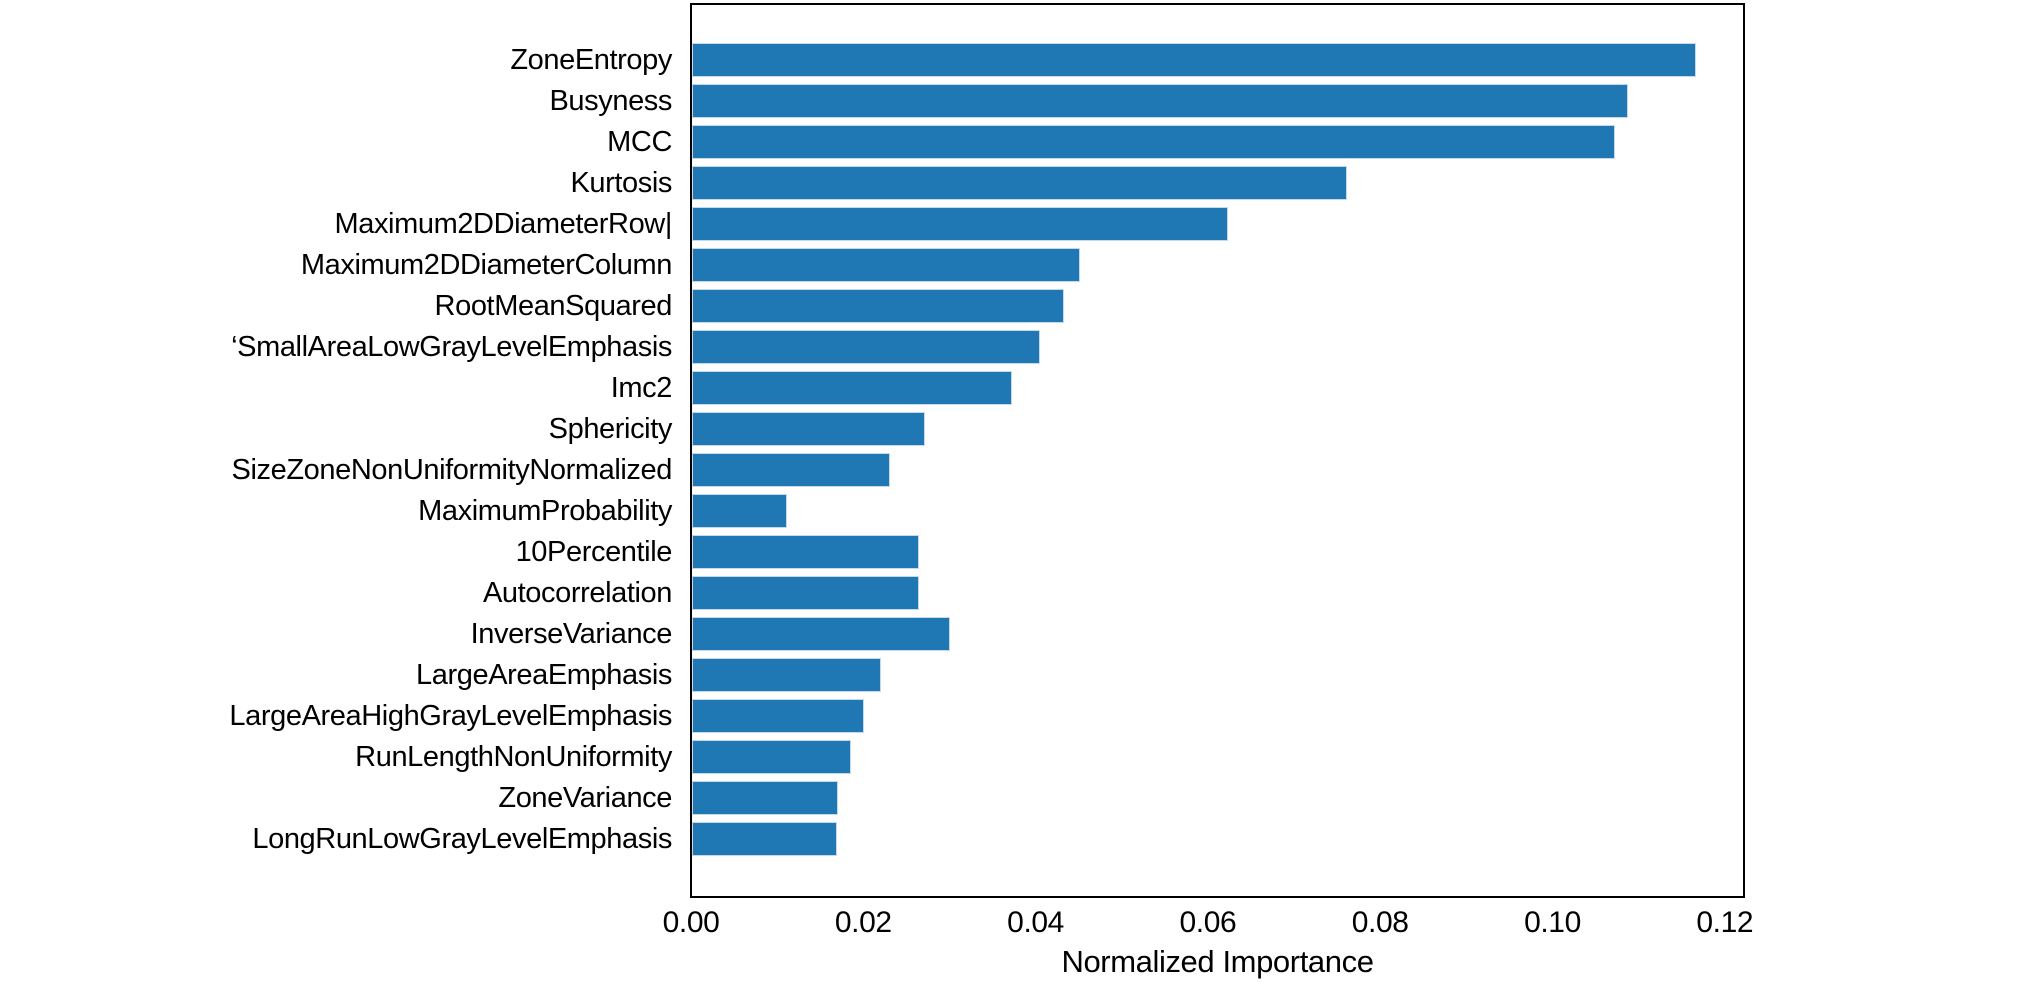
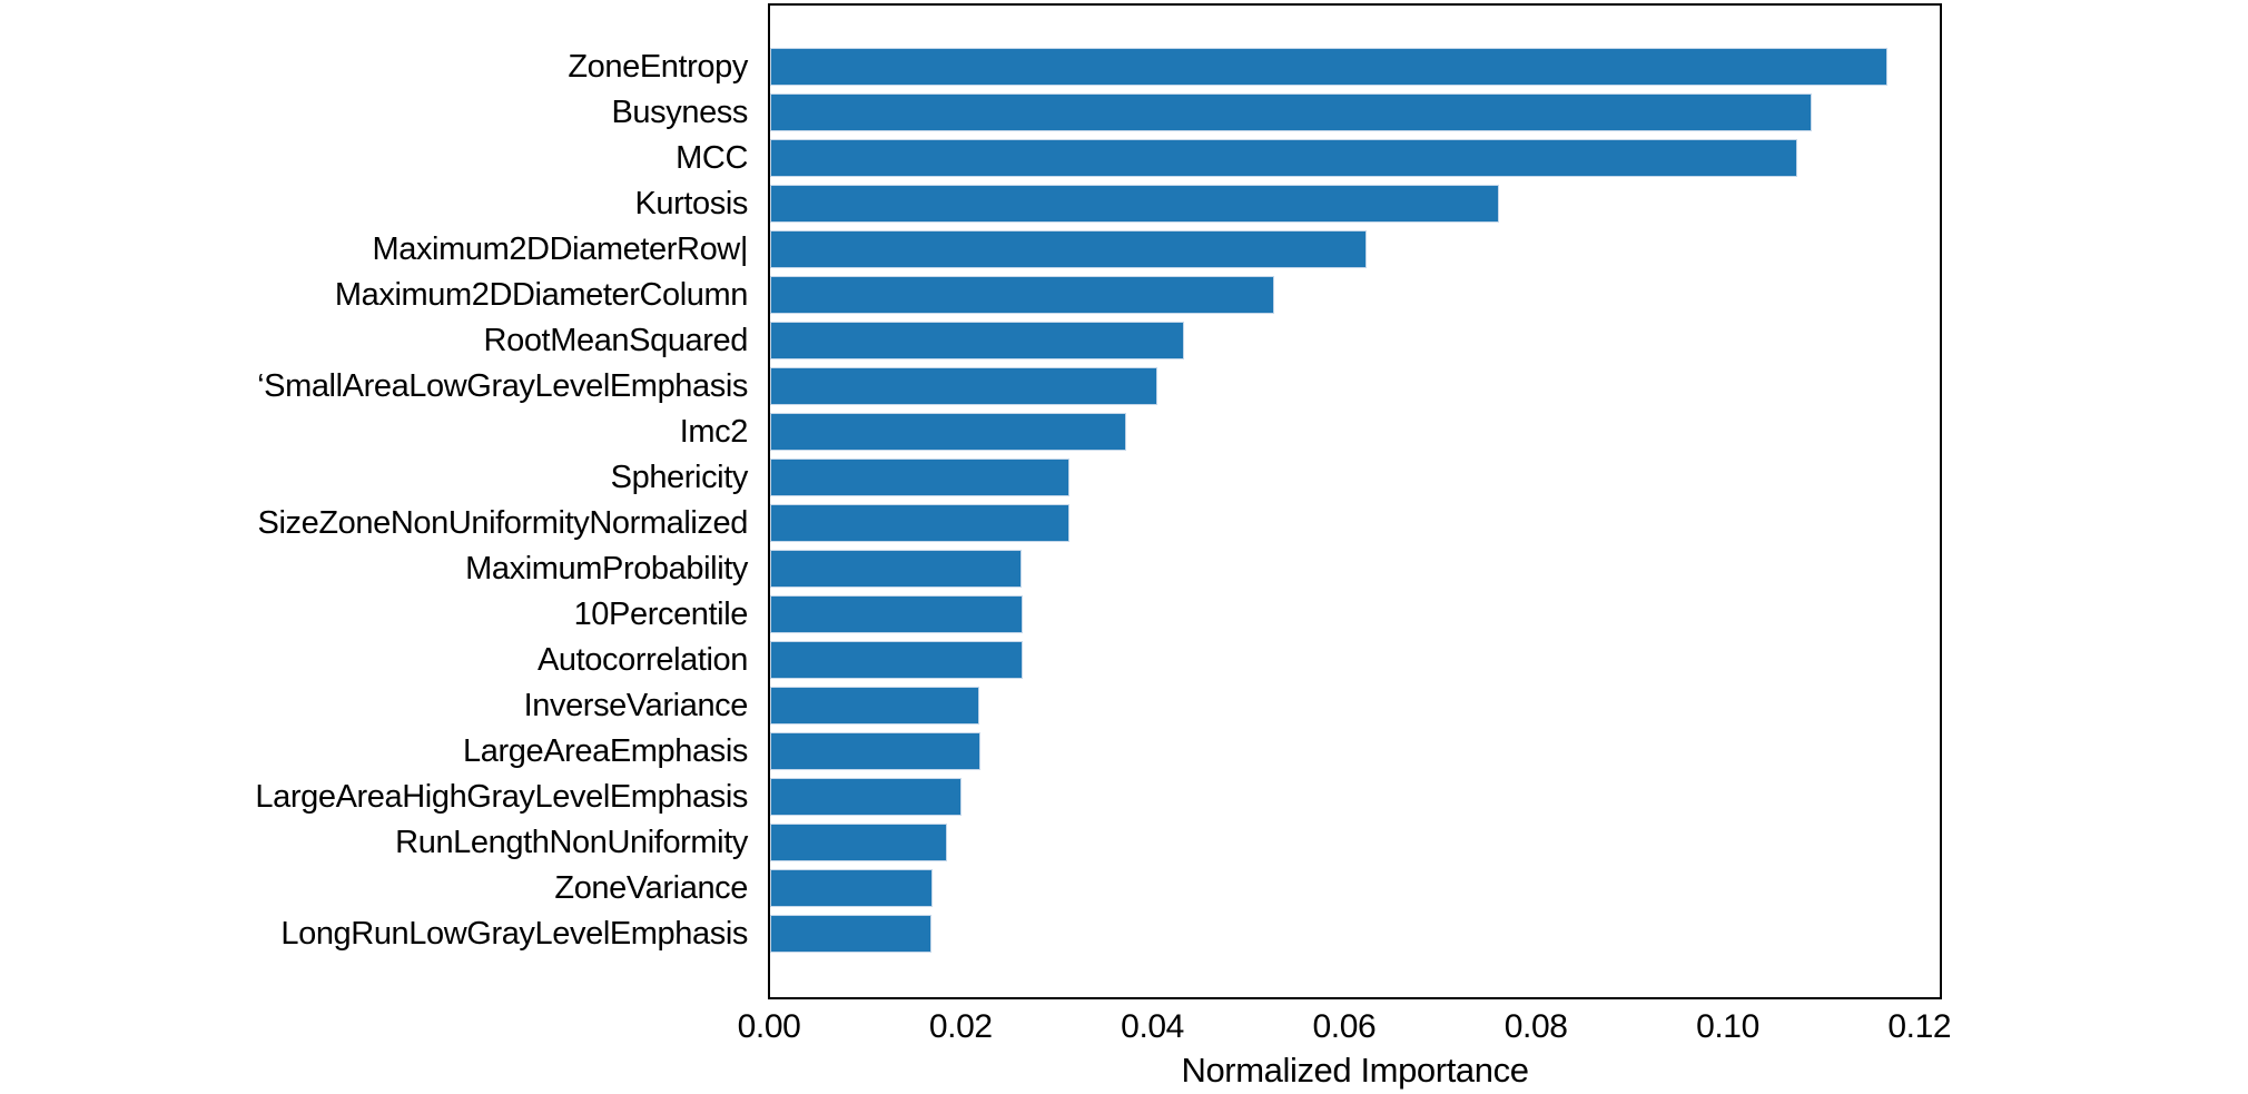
Maximum2DDiameterColumn: 0.045 -> 0.053
Sphericity: 0.027 -> 0.031
SizeZoneNonUniformityNormalized: 0.023 -> 0.031
MaximumProbability: 0.011 -> 0.026
InverseVariance: 0.030 -> 0.022
